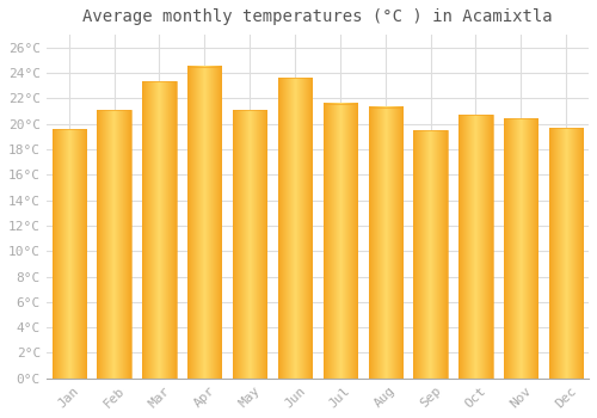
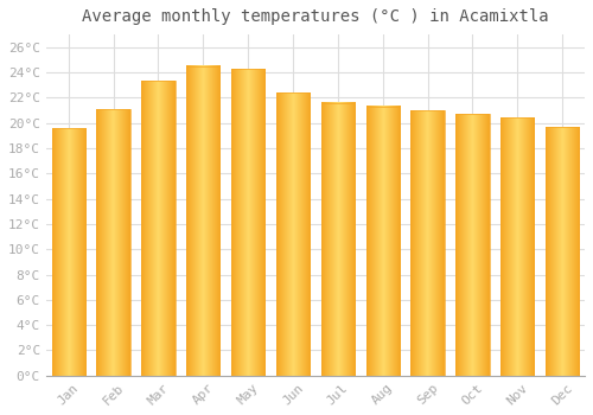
May: 21.1°C -> 24.3°C
Jun: 23.6°C -> 22.4°C
Sep: 19.5°C -> 21.0°C
